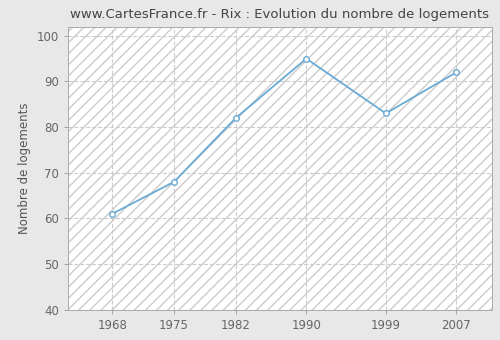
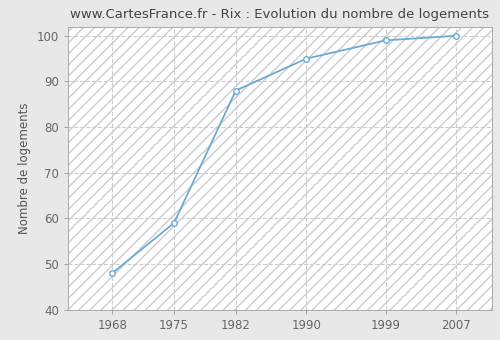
1968: 61 -> 48
1975: 68 -> 59
1982: 82 -> 88
1999: 83 -> 99
2007: 92 -> 100
